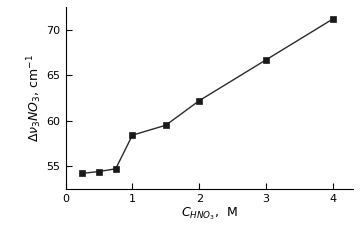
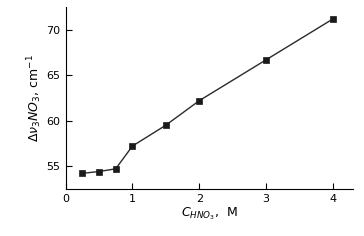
1: 58.4 -> 57.2
